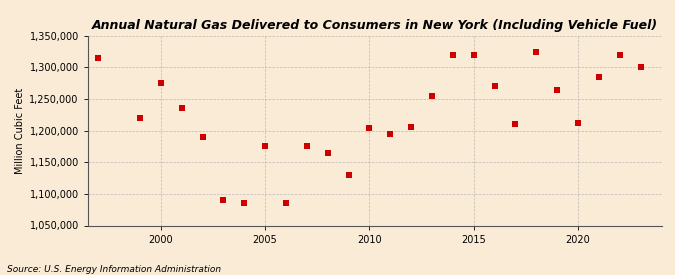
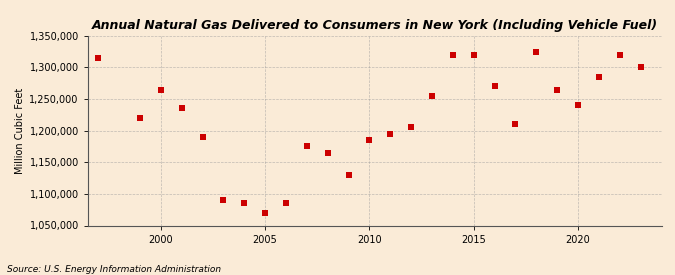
2000: 1,276,000 -> 1,265,000
2005: 1,176,000 -> 1,070,000
2010: 1,204,000 -> 1,185,000
2020: 1,212,000 -> 1,240,000
